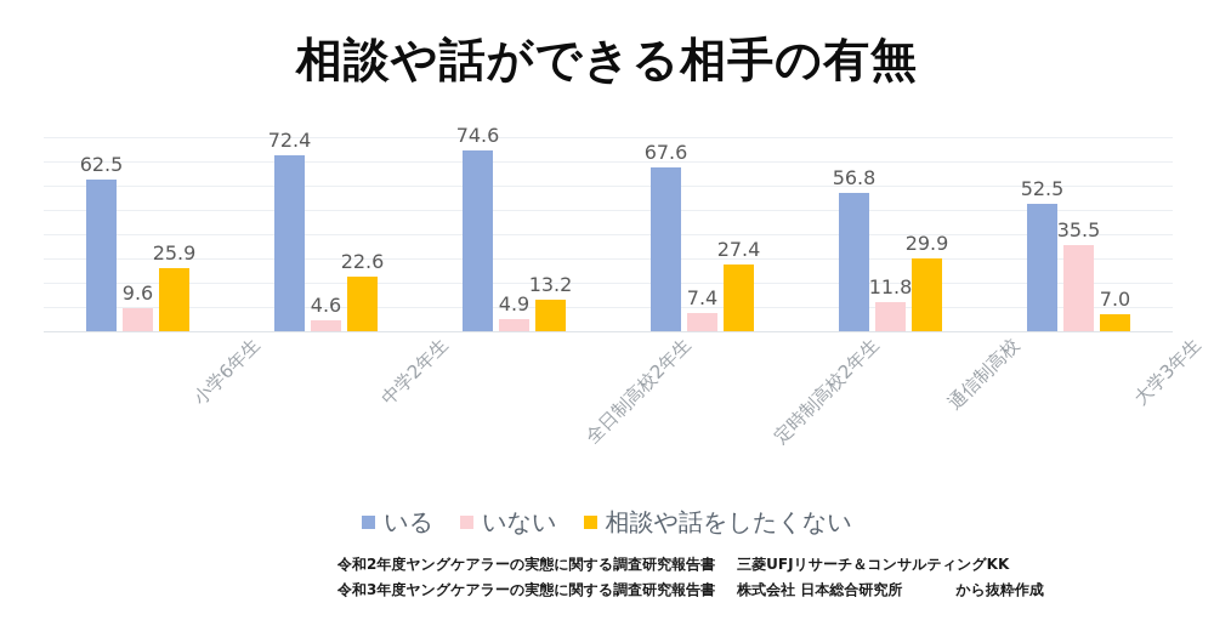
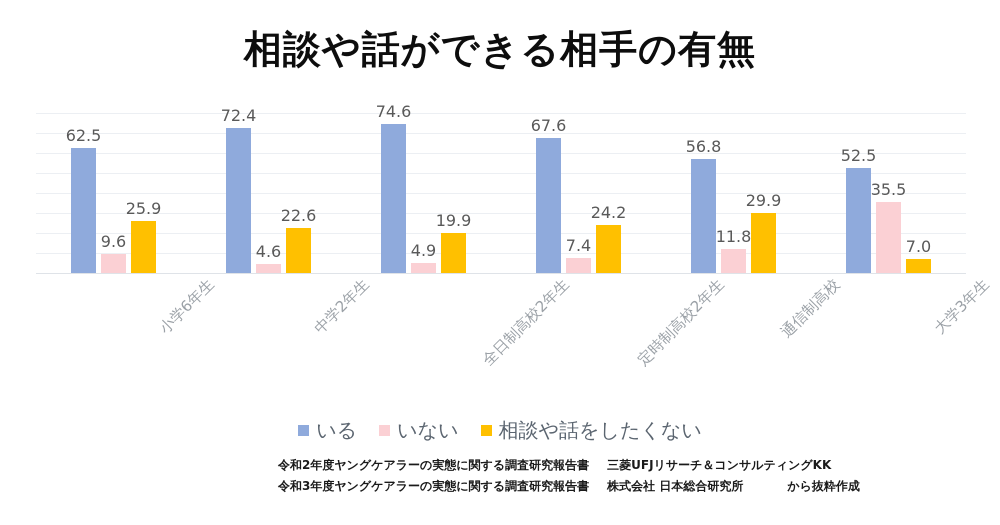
相談や話をしたくない/全日制高校2年生: 13.2 -> 19.9
相談や話をしたくない/定時制高校2年生: 27.4 -> 24.2
